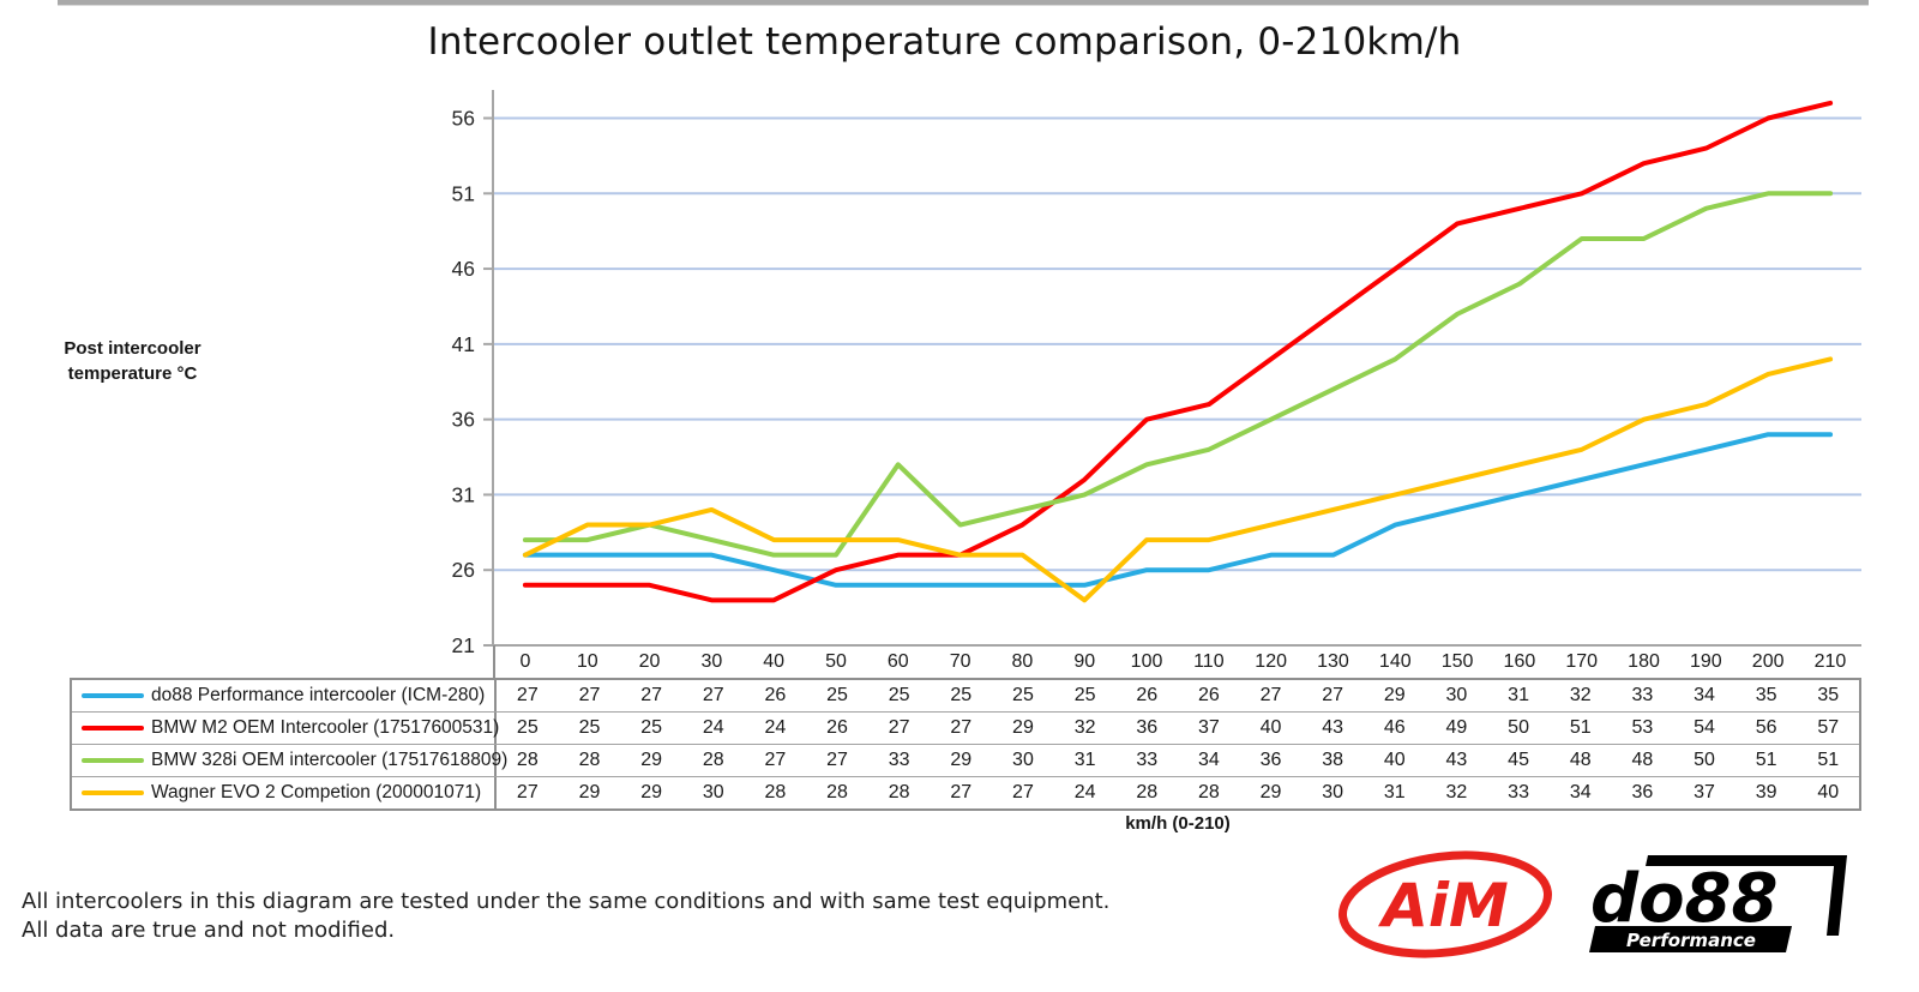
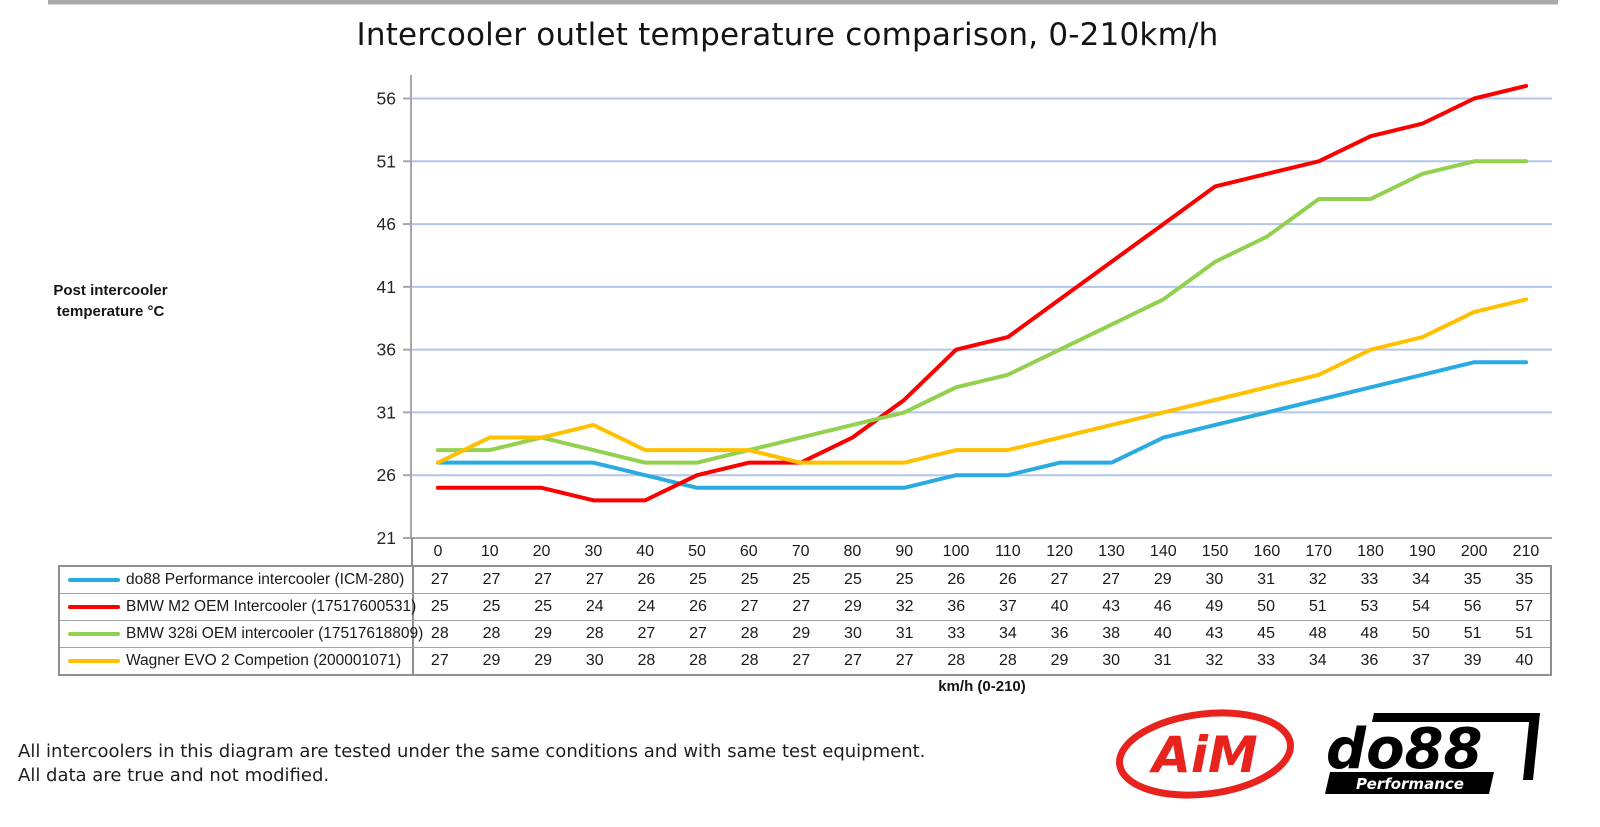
BMW 328i OEM intercooler (17517618809)/60: 33 -> 28
Wagner EVO 2 Competion (200001071)/90: 24 -> 27
